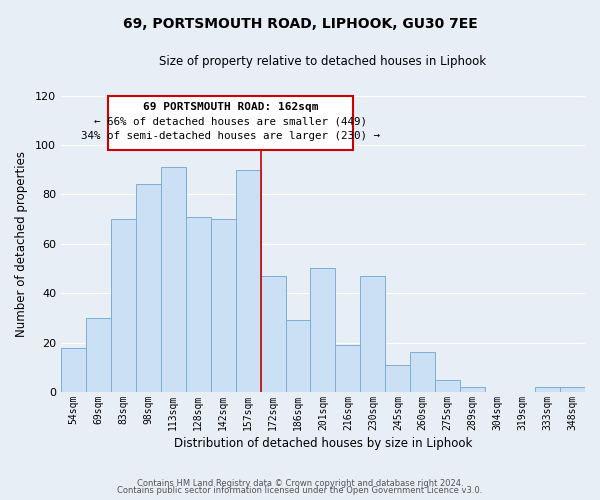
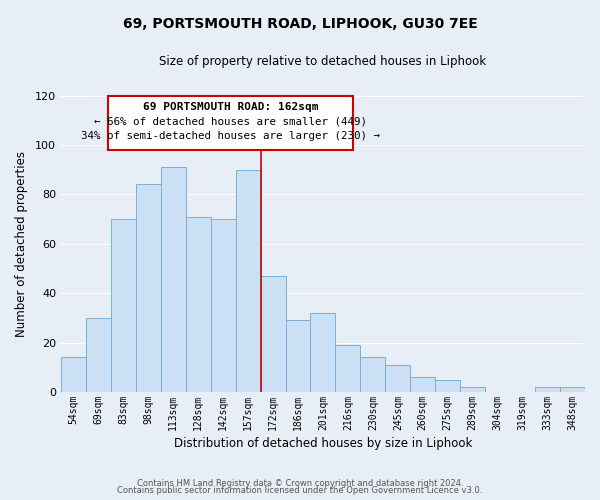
54sqm: 18 -> 14
201sqm: 50 -> 32
230sqm: 47 -> 14
260sqm: 16 -> 6
